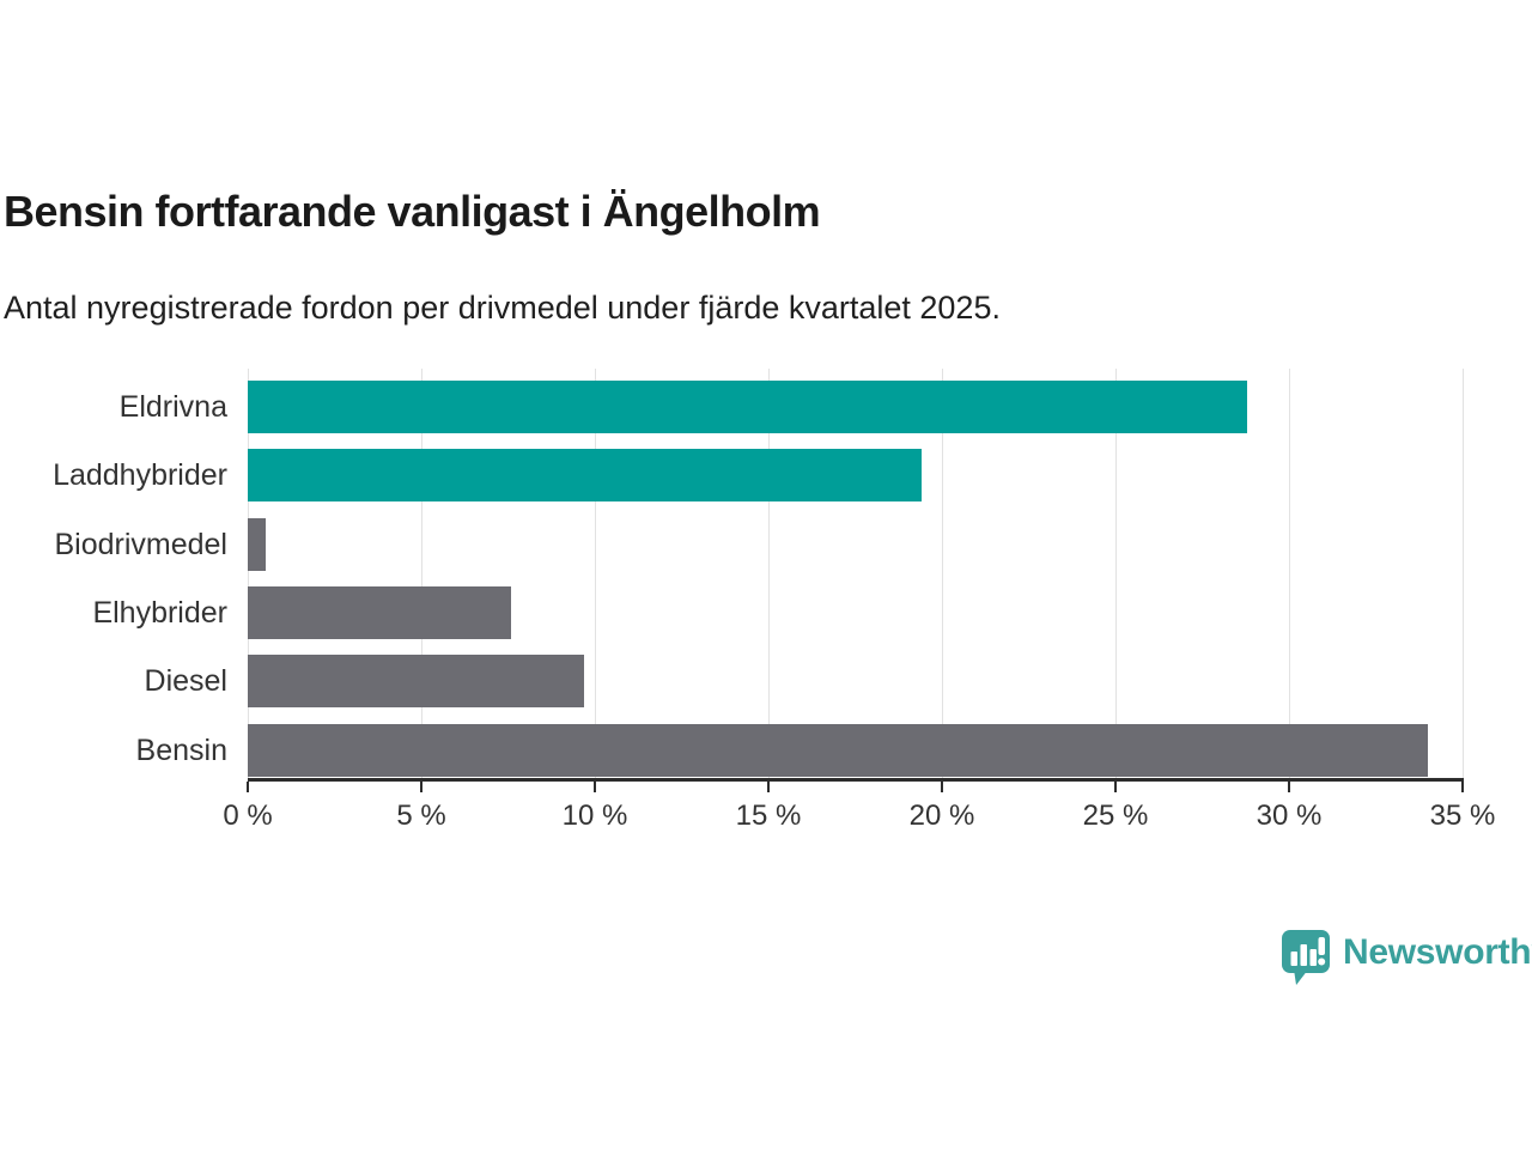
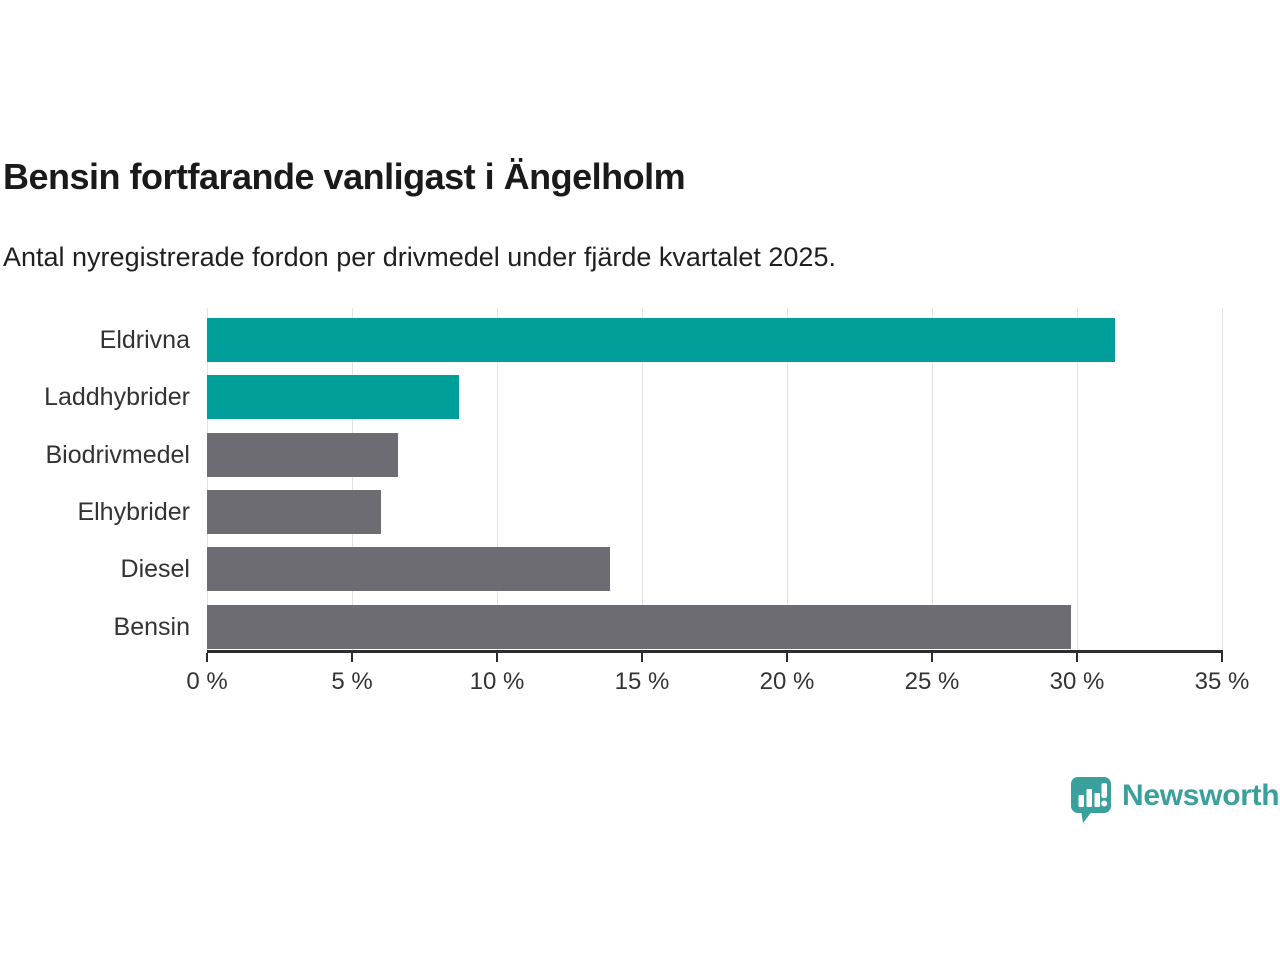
Eldrivna: 28.8% -> 31.3%
Laddhybrider: 19.4% -> 8.7%
Biodrivmedel: 0.5% -> 6.6%
Elhybrider: 7.6% -> 6.0%
Diesel: 9.7% -> 13.9%
Bensin: 34.0% -> 29.8%
